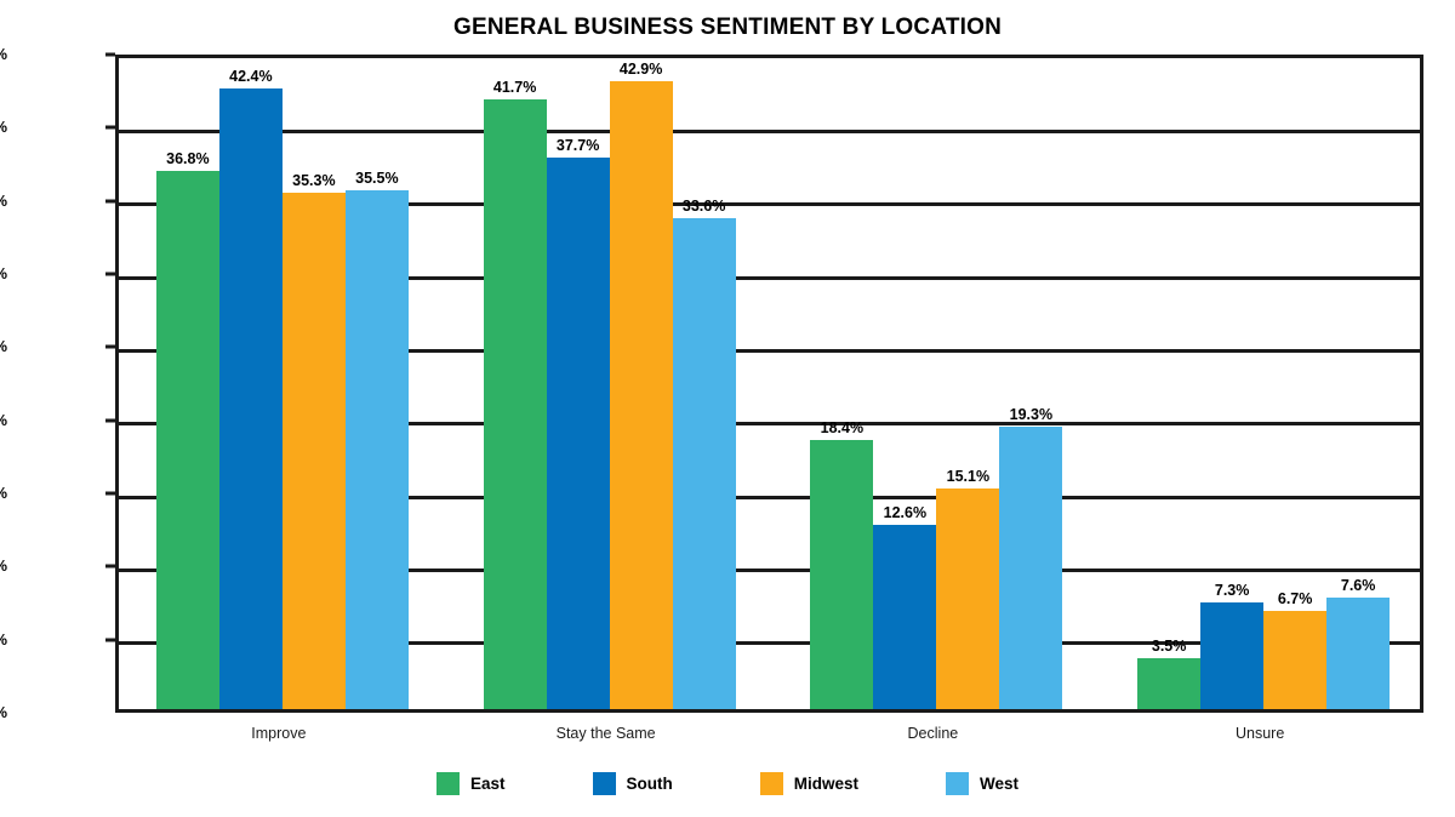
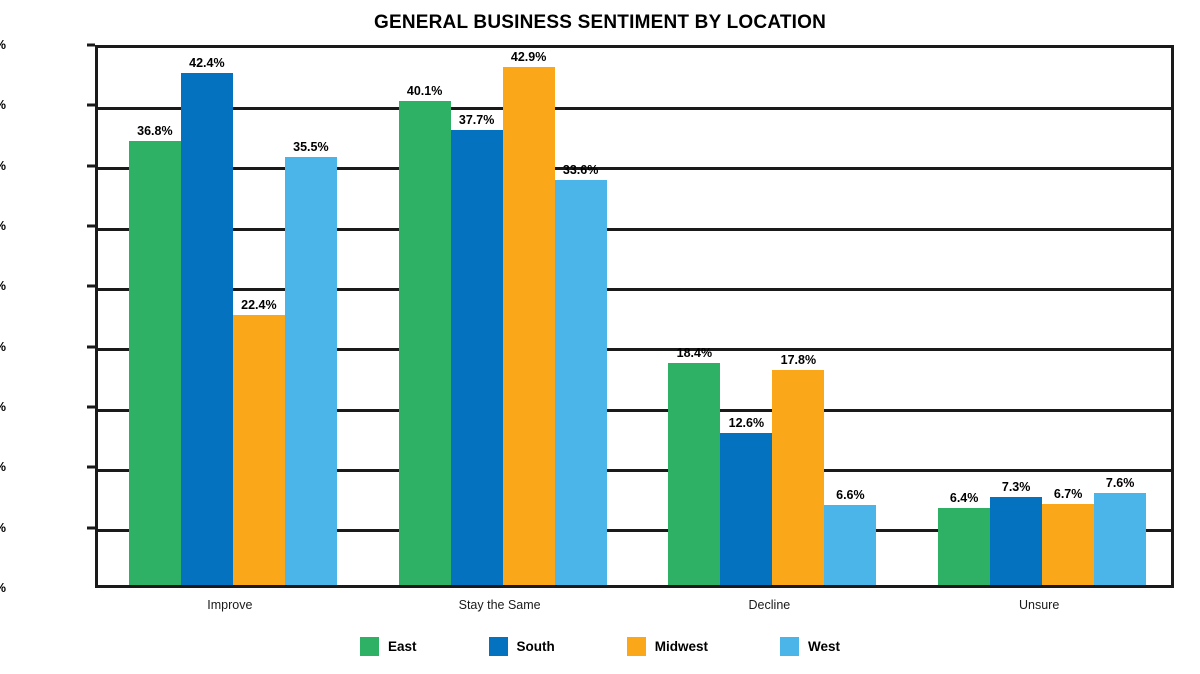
Midwest/Improve: 35.3% -> 22.4%
East/Stay the Same: 41.7% -> 40.1%
Midwest/Decline: 15.1% -> 17.8%
West/Decline: 19.3% -> 6.6%
East/Unsure: 3.5% -> 6.4%
